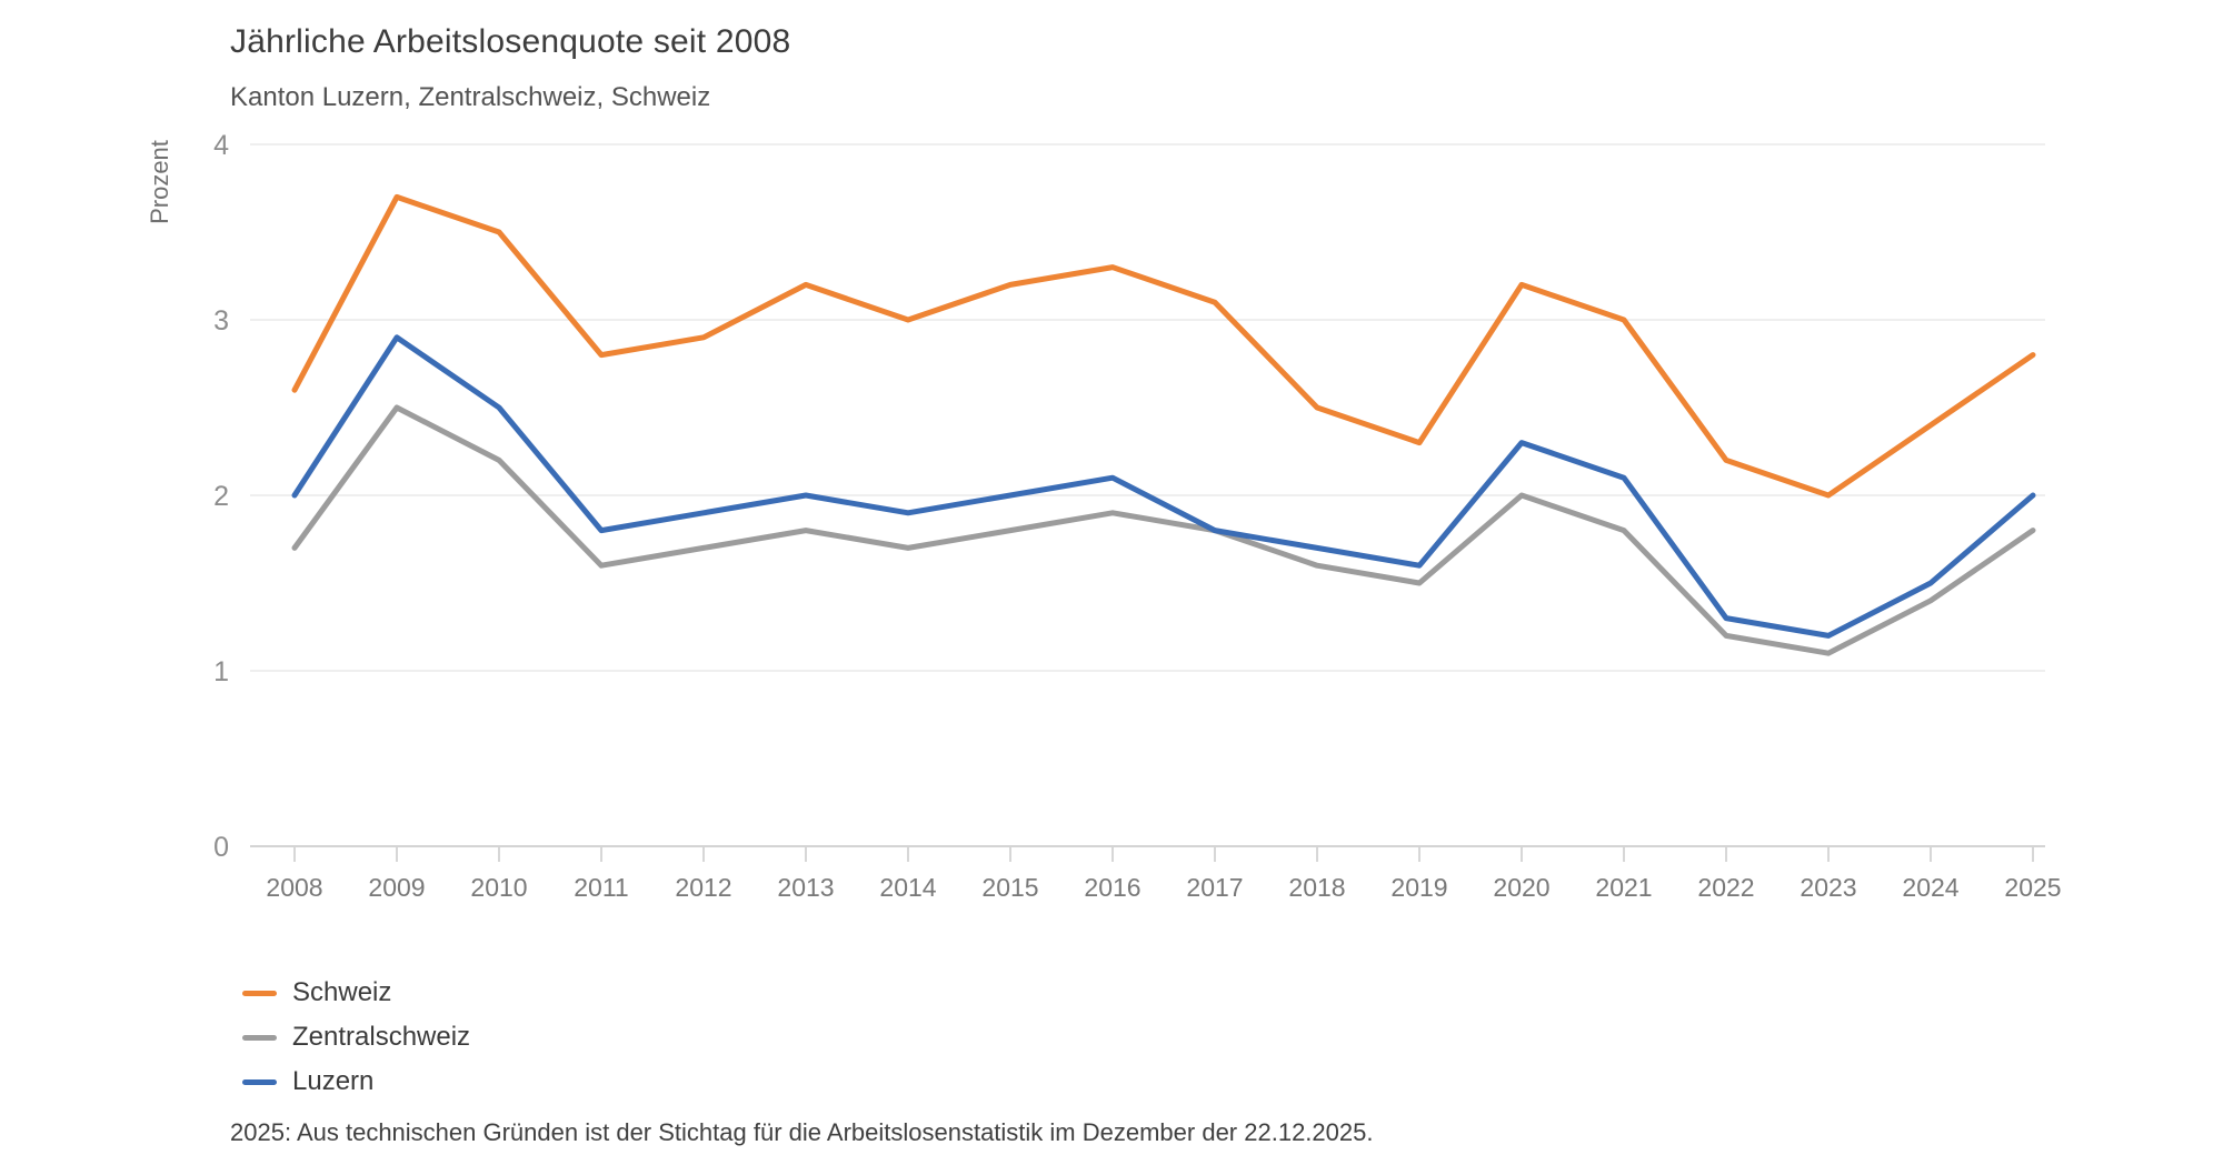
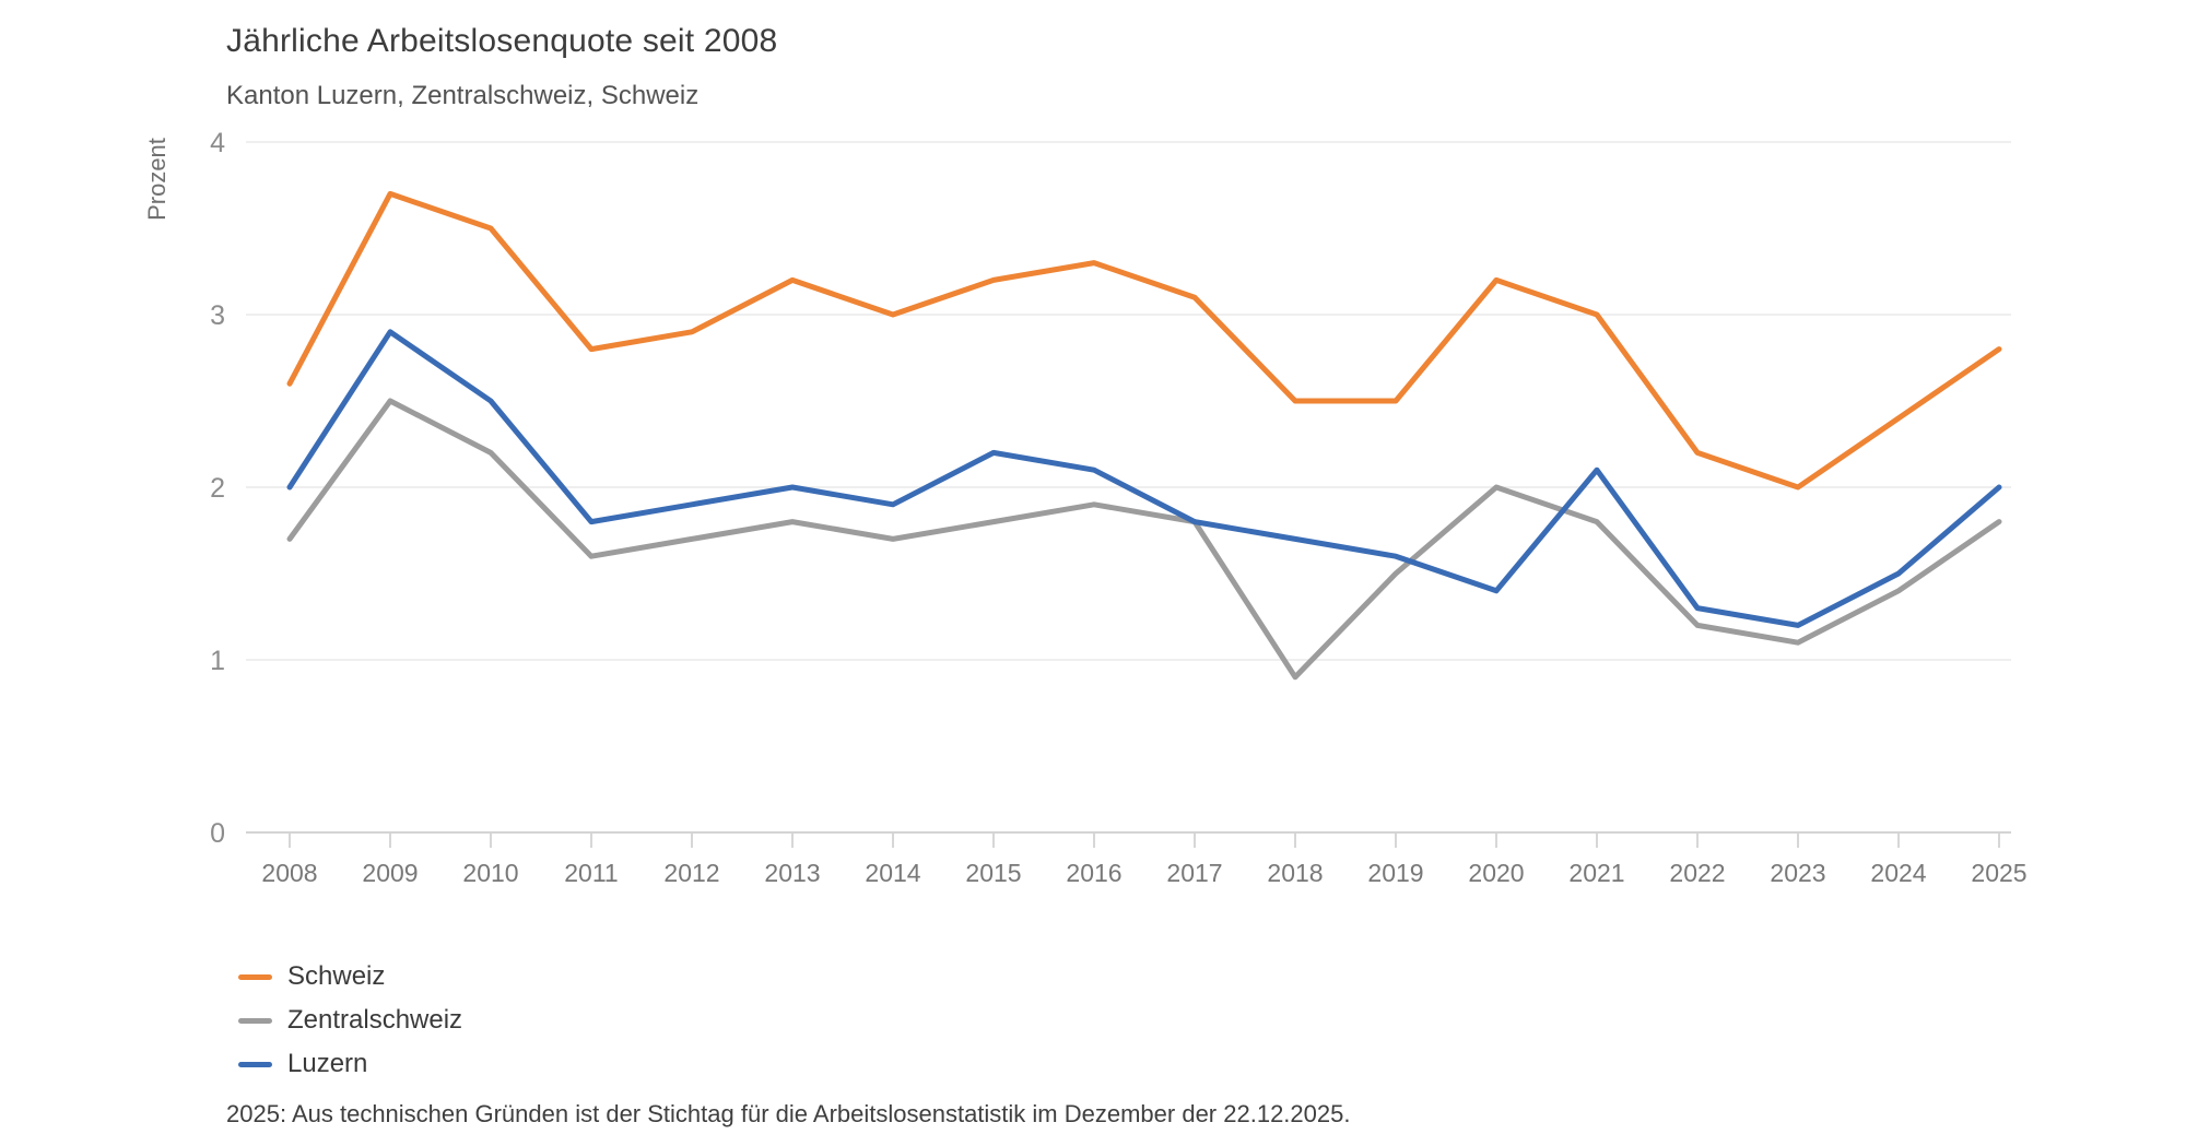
Luzern/2015: 2.0 -> 2.2
Zentralschweiz/2018: 1.6 -> 0.9
Schweiz/2019: 2.3 -> 2.5
Luzern/2020: 2.3 -> 1.4
